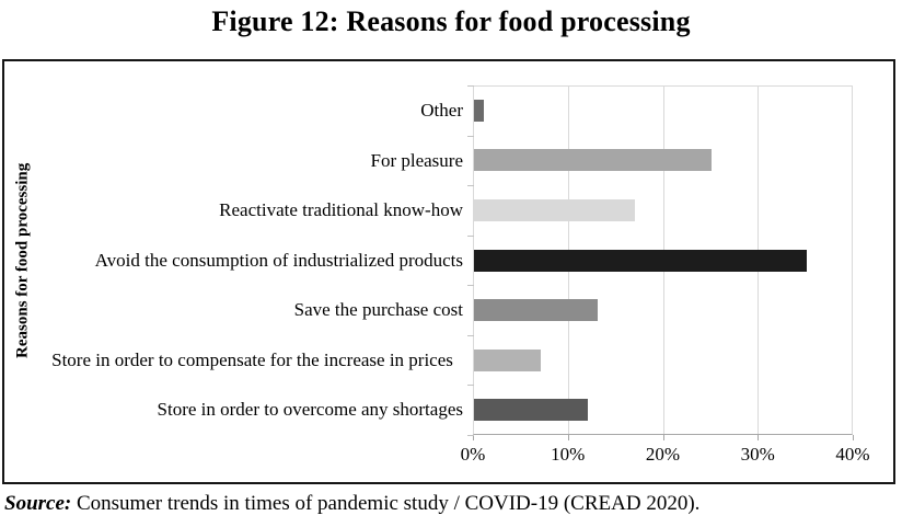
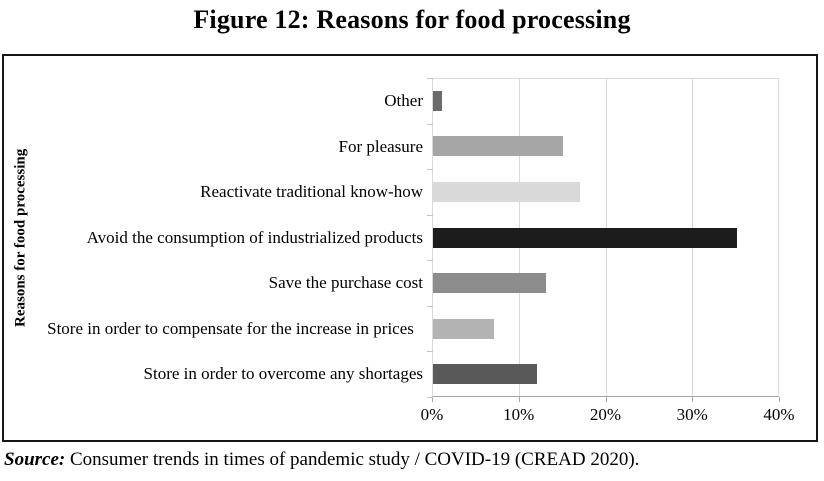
For pleasure: 25% -> 15%
